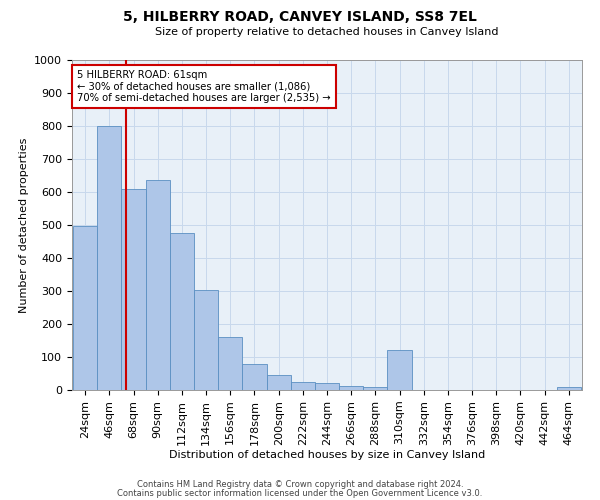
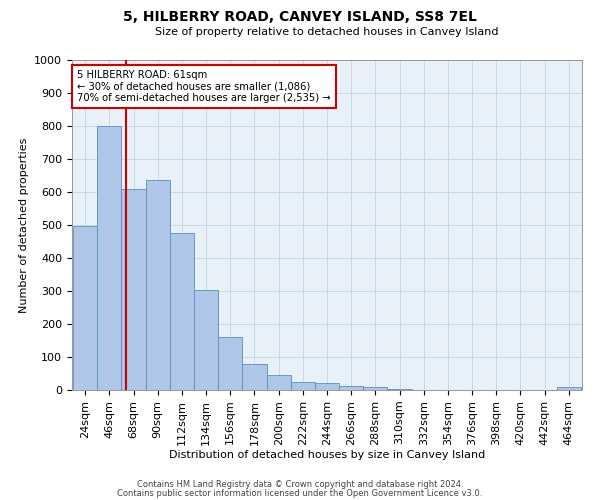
310sqm: 120 -> 3
